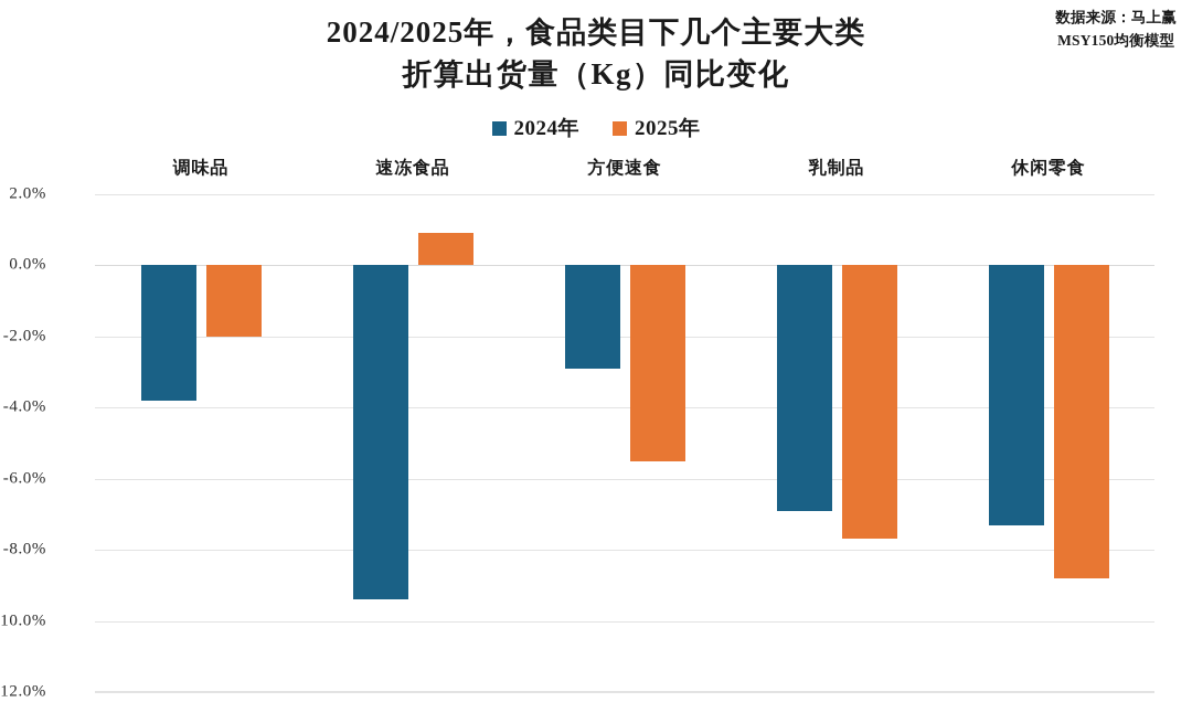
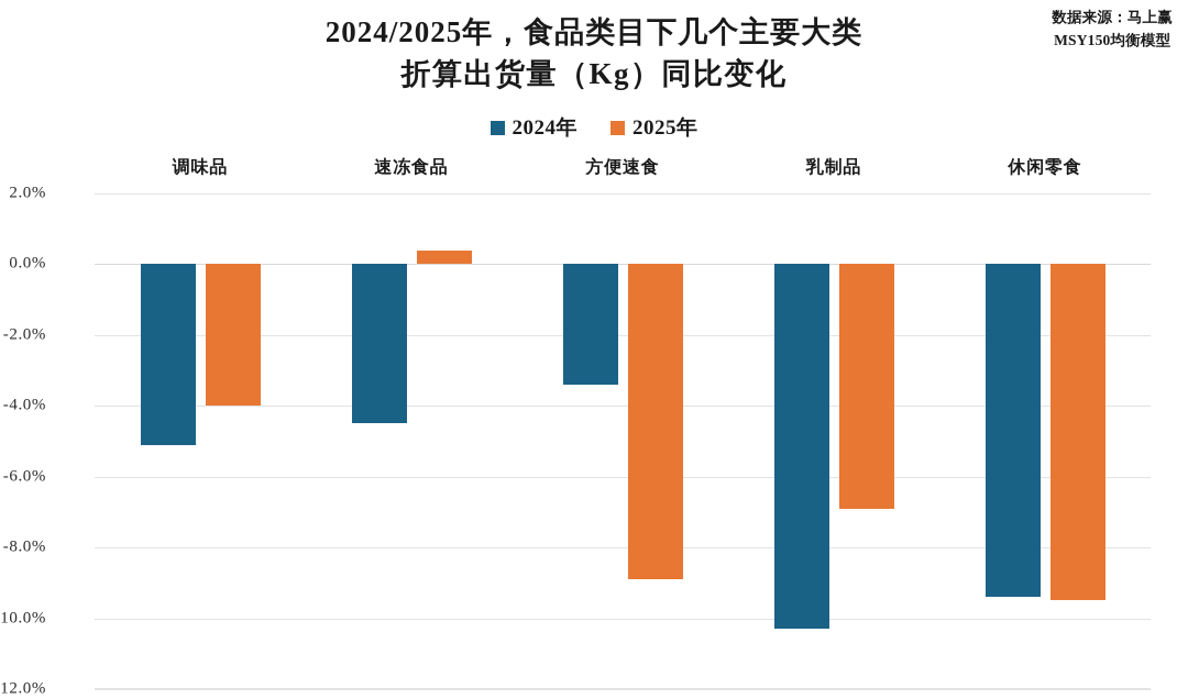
2024年/调味品: -3.8% -> -5.1%
2025年/调味品: -2.0% -> -4.0%
2024年/速冻食品: -9.4% -> -4.5%
2025年/速冻食品: 0.9% -> 0.4%
2024年/方便速食: -2.9% -> -3.4%
2025年/方便速食: -5.5% -> -8.9%
2024年/乳制品: -6.9% -> -10.3%
2025年/乳制品: -7.7% -> -6.9%
2024年/休闲零食: -7.3% -> -9.4%
2025年/休闲零食: -8.8% -> -9.5%
